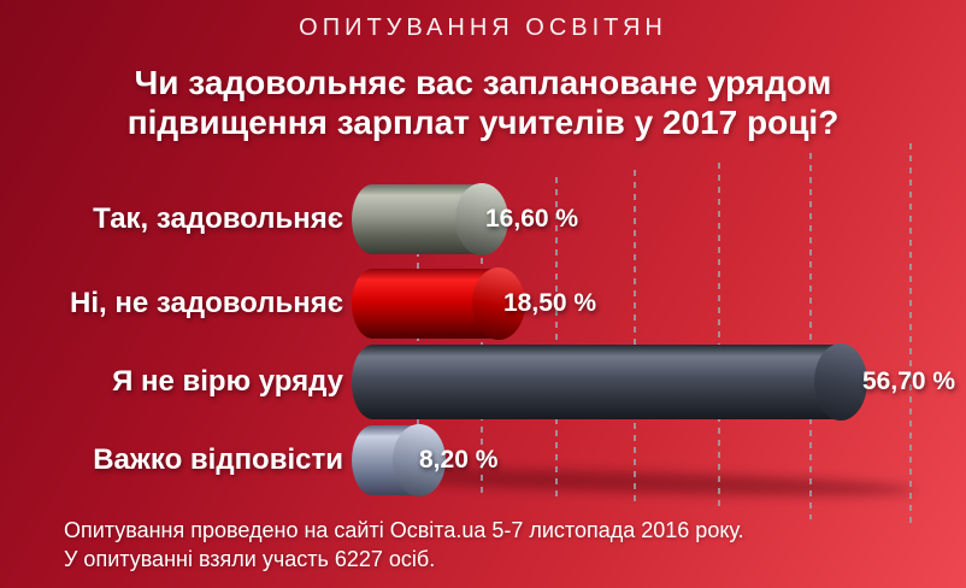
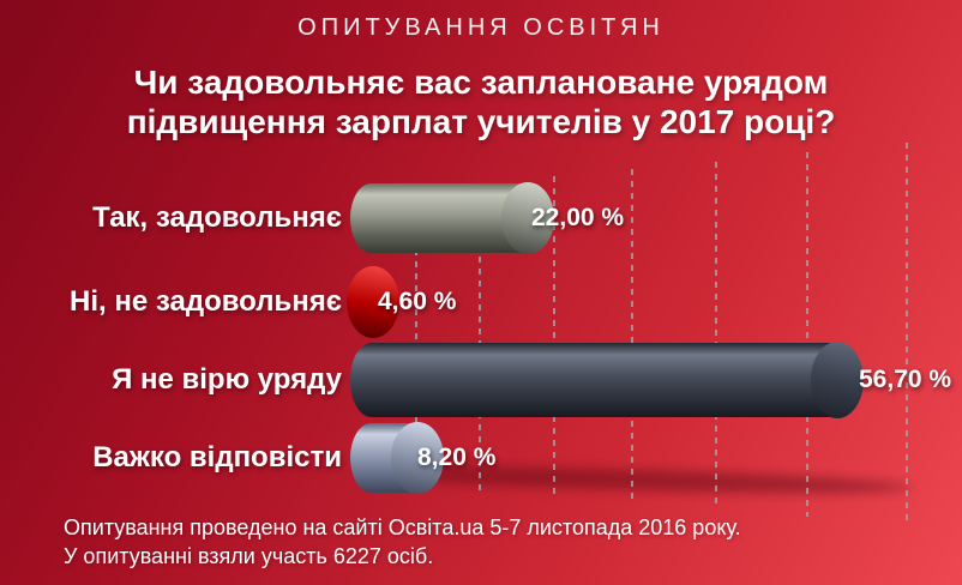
Так, задовольняє: 16,60 -> 22,00
Ні, не задовольняє: 18,50 -> 4,60
